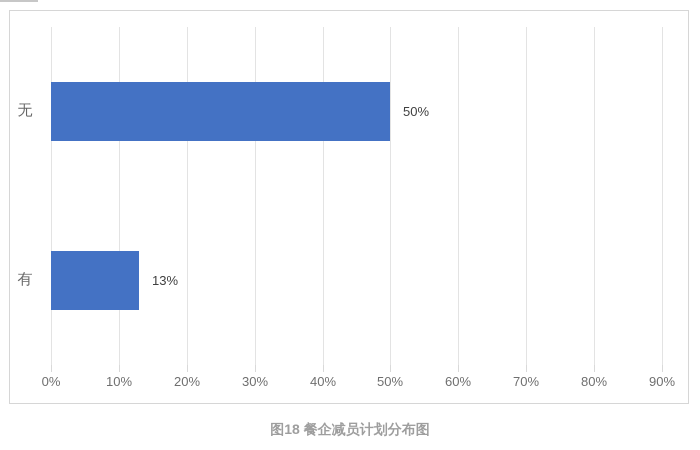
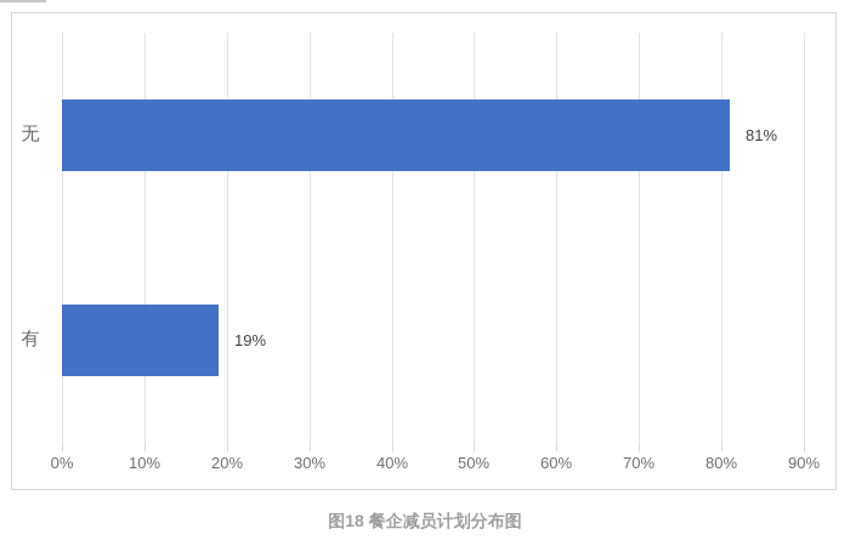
无: 50% -> 81%
有: 13% -> 19%
